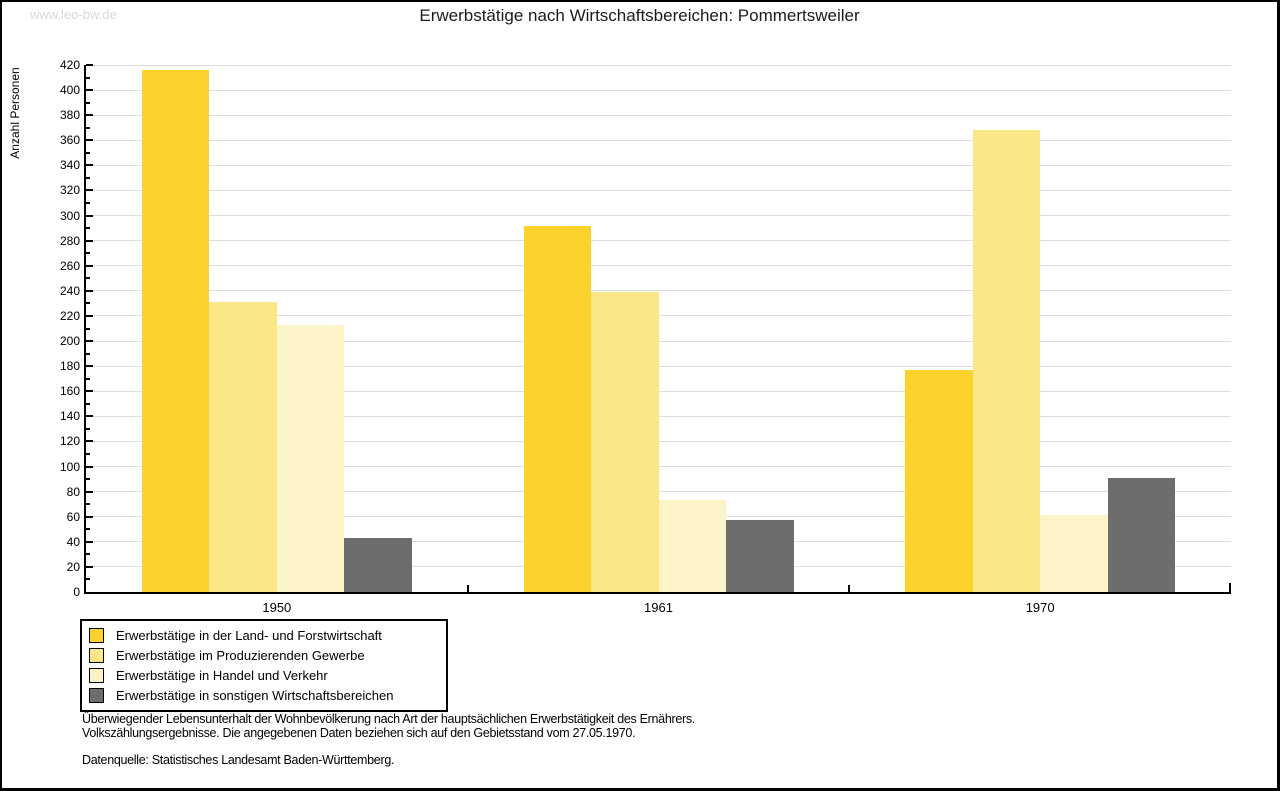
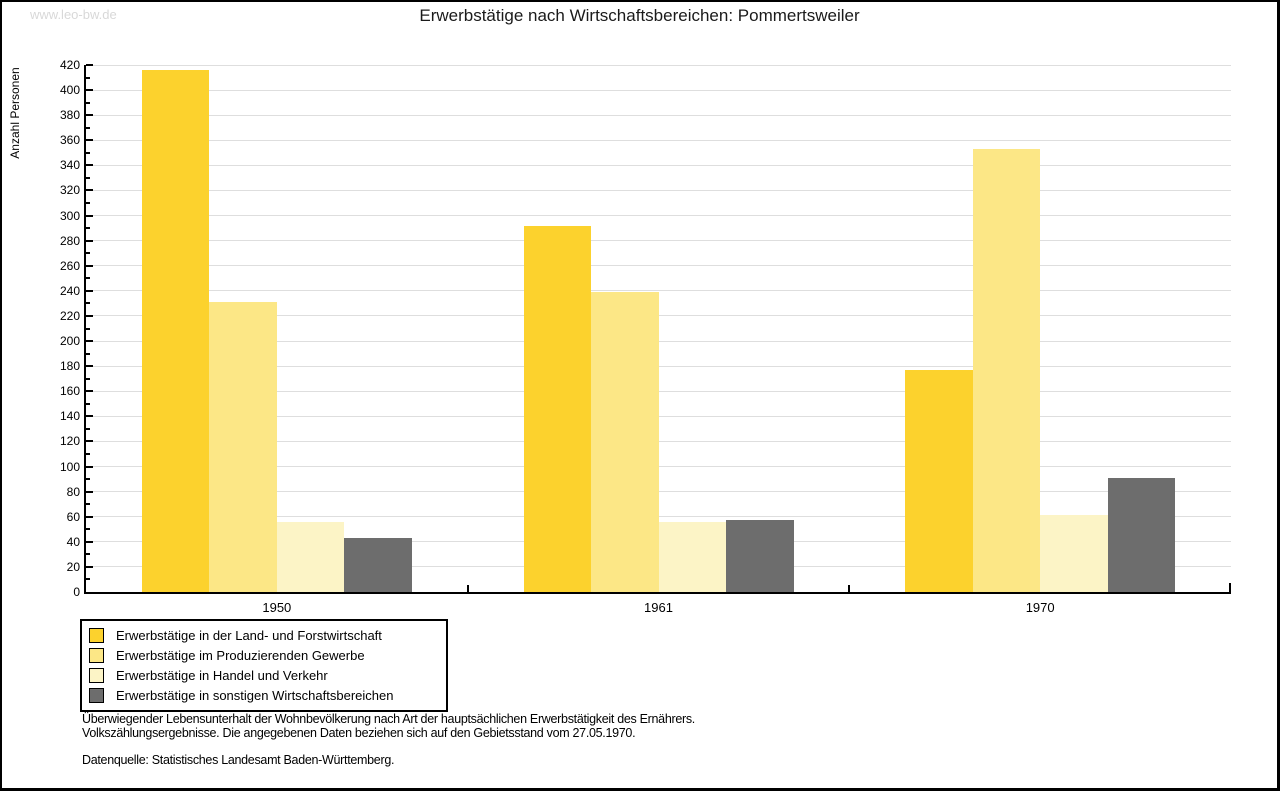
Erwerbstätige in Handel und Verkehr/1950: 213 -> 56
Erwerbstätige in Handel und Verkehr/1961: 73 -> 56
Erwerbstätige im Produzierenden Gewerbe/1970: 368 -> 353
